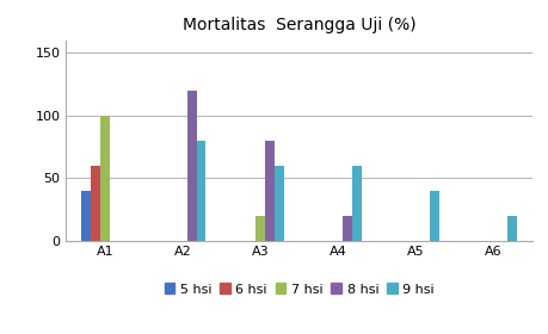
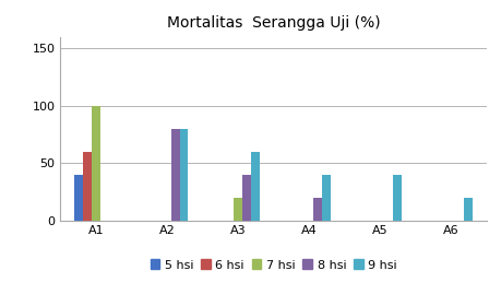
8 hsi/A2: 120 -> 80
8 hsi/A3: 80 -> 40
9 hsi/A4: 60 -> 40
